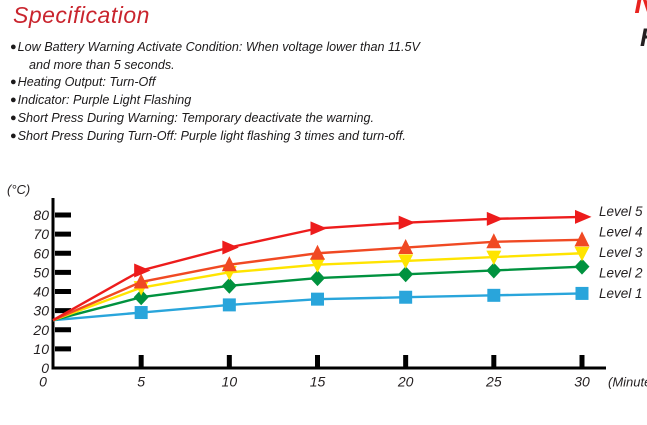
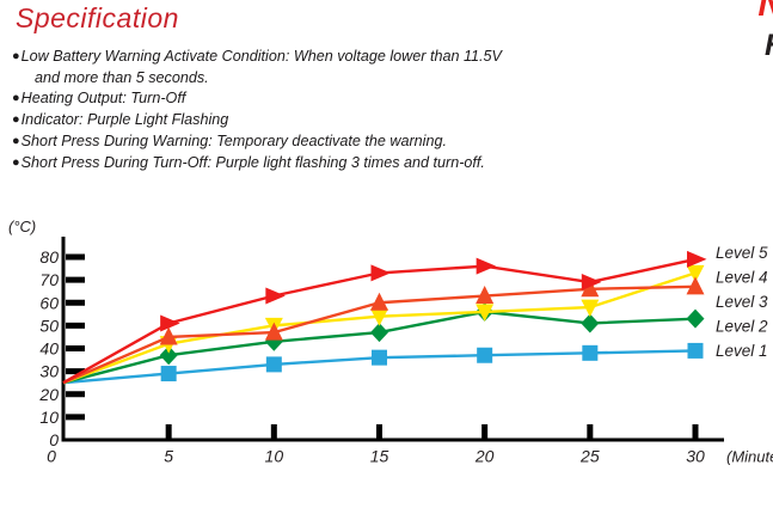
Level 4/10: 54 -> 47
Level 2/20: 49 -> 56
Level 5/25: 78 -> 69
Level 3/30: 60 -> 73
